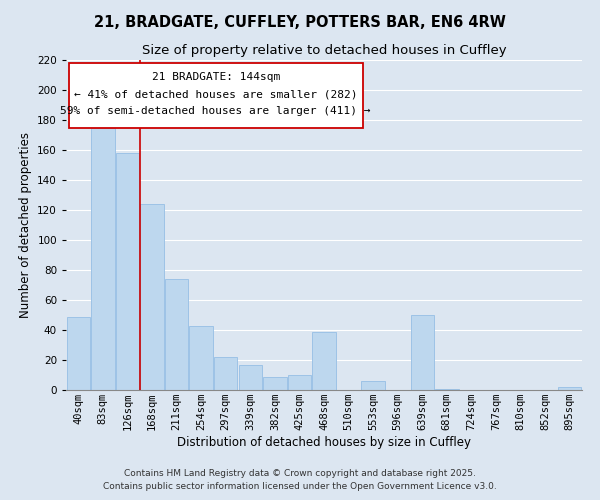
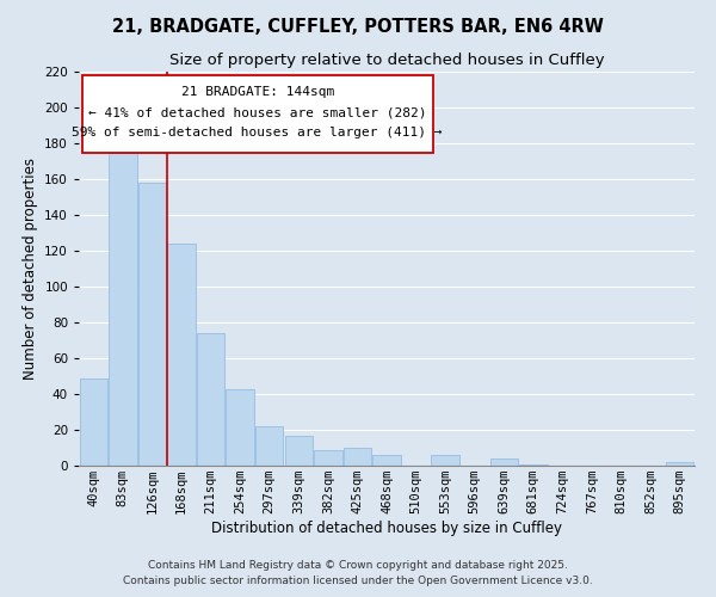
468sqm: 39 -> 6
639sqm: 50 -> 4
